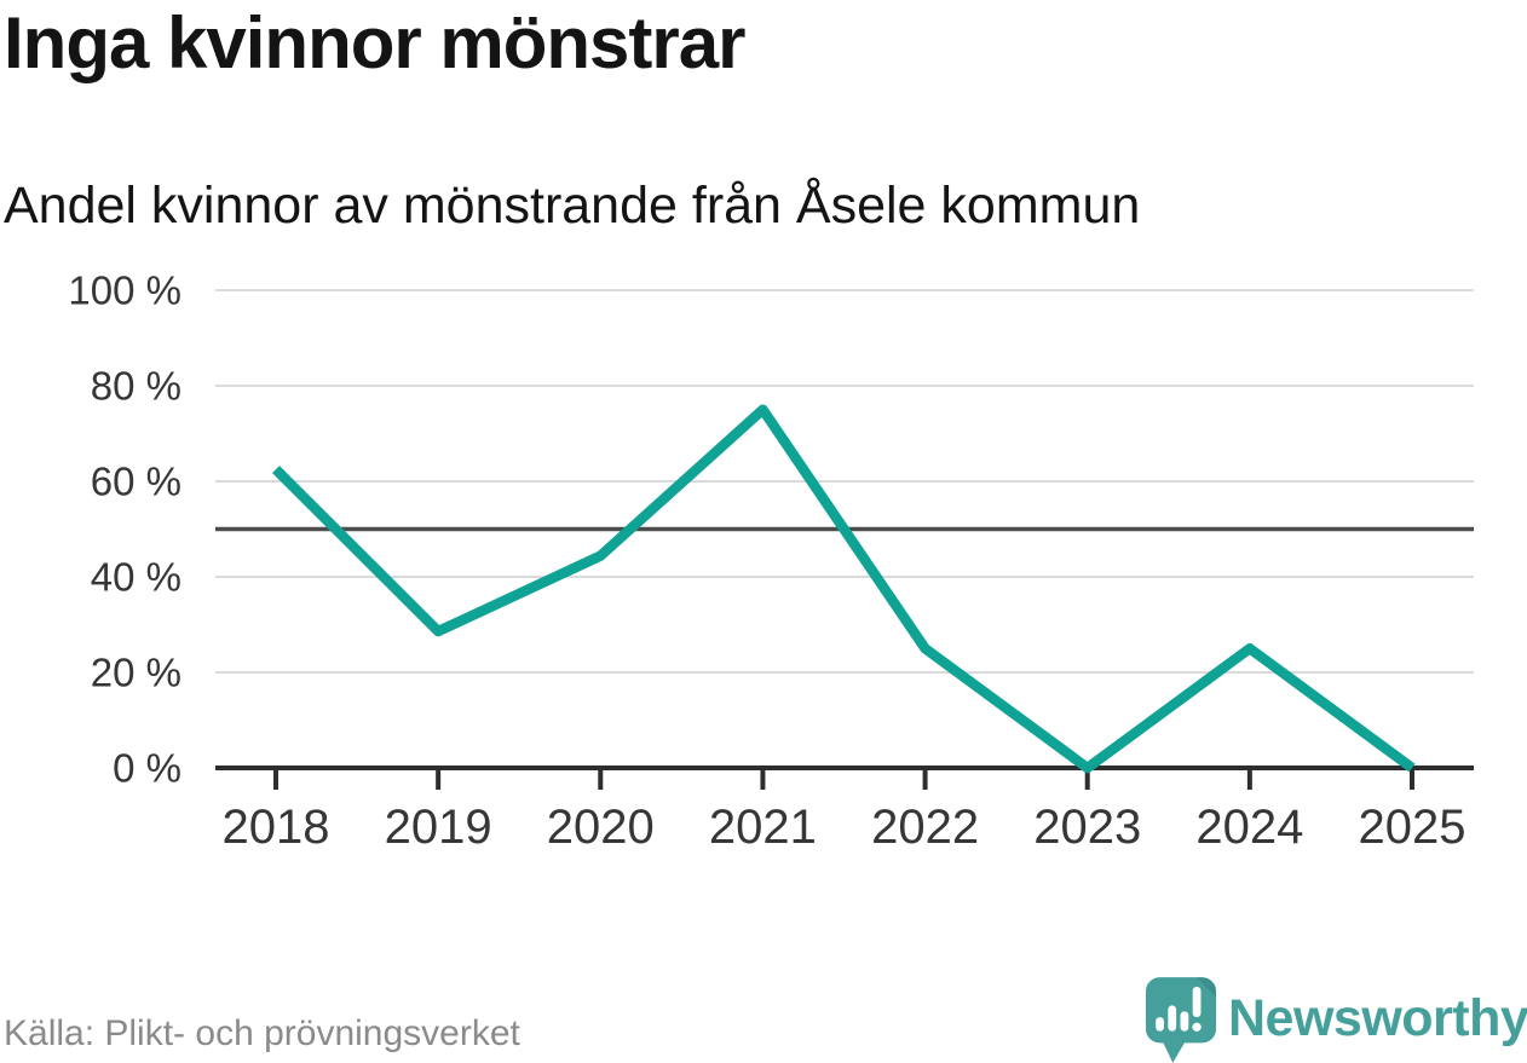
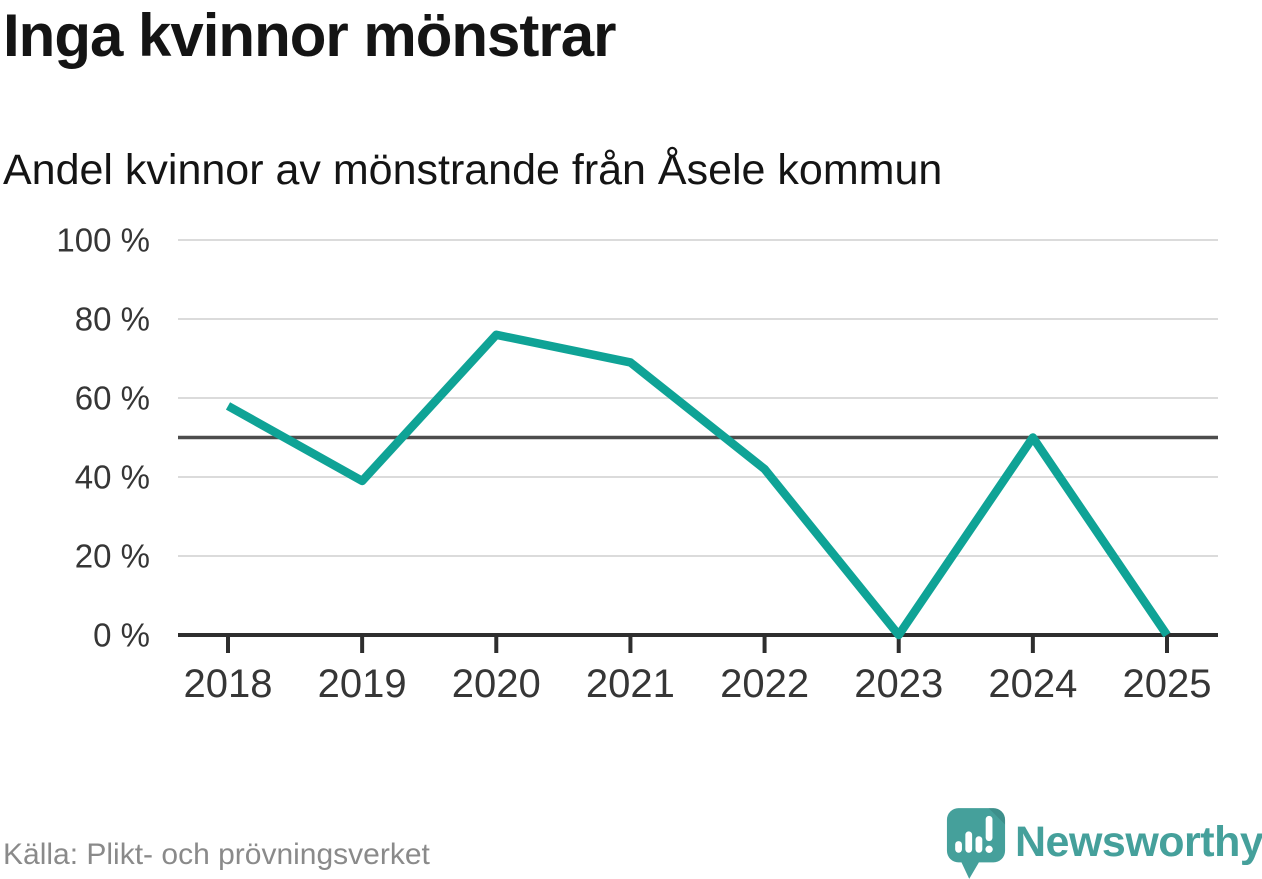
2018: 62% -> 58%
2019: 29% -> 39%
2020: 44% -> 76%
2021: 75% -> 69%
2022: 25% -> 42%
2024: 25% -> 50%
